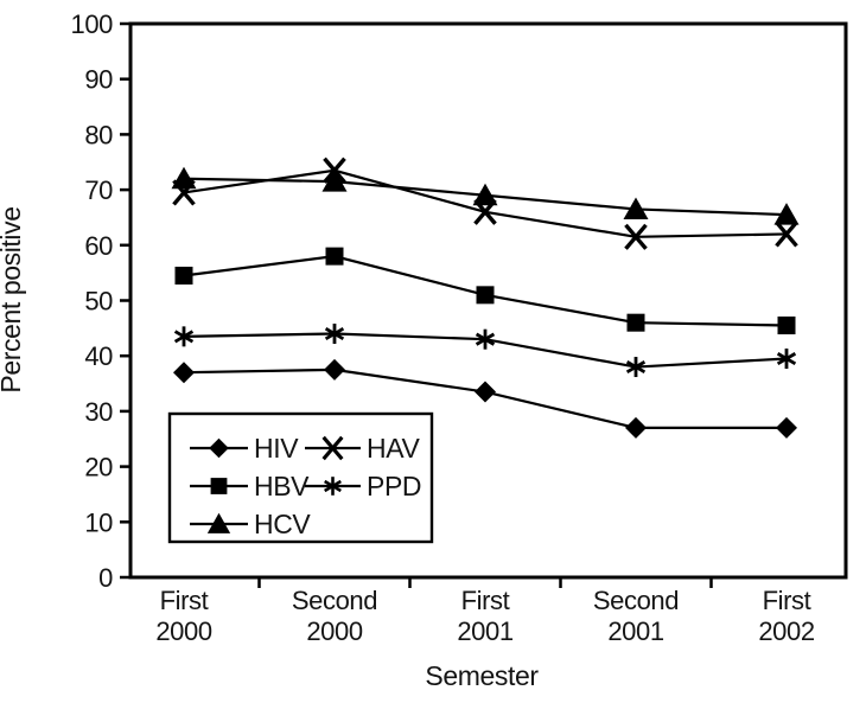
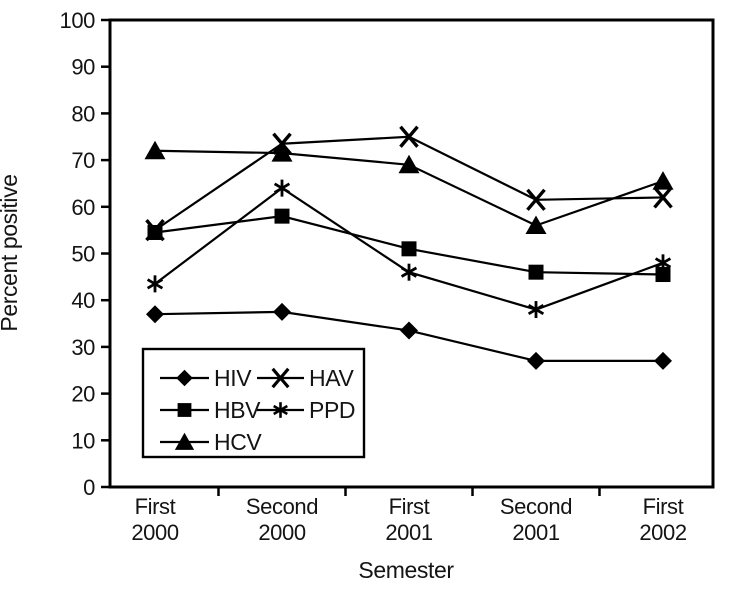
HAV/First 2000: 70 -> 55
PPD/Second 2000: 44 -> 64
HAV/First 2001: 66 -> 75
PPD/First 2001: 43 -> 46
HCV/Second 2001: 66 -> 56
PPD/First 2002: 40 -> 48
